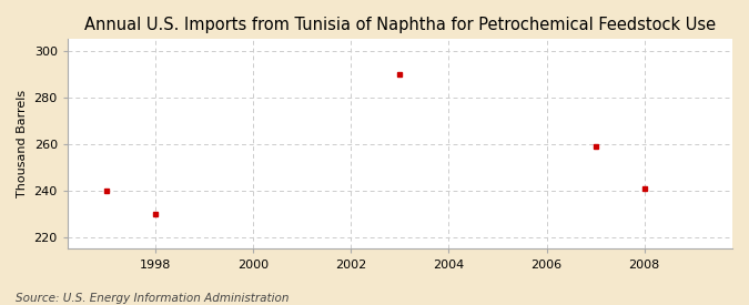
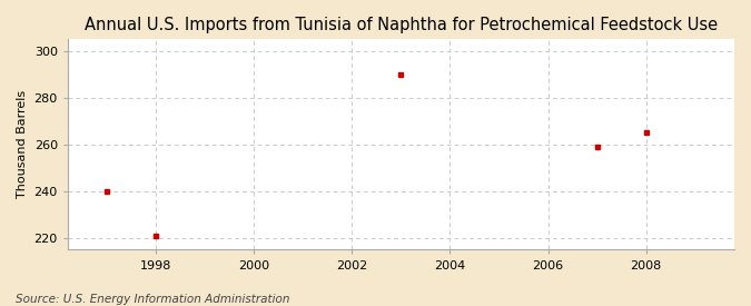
1998: 230 -> 221
2008: 241 -> 265
